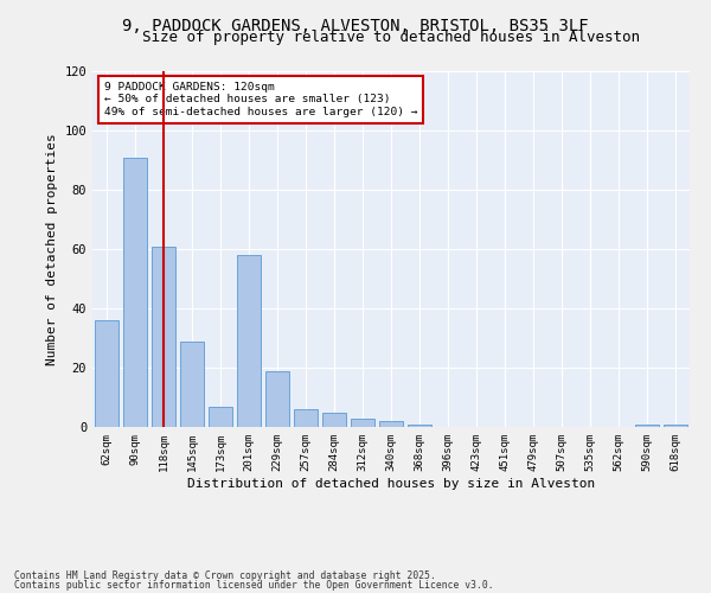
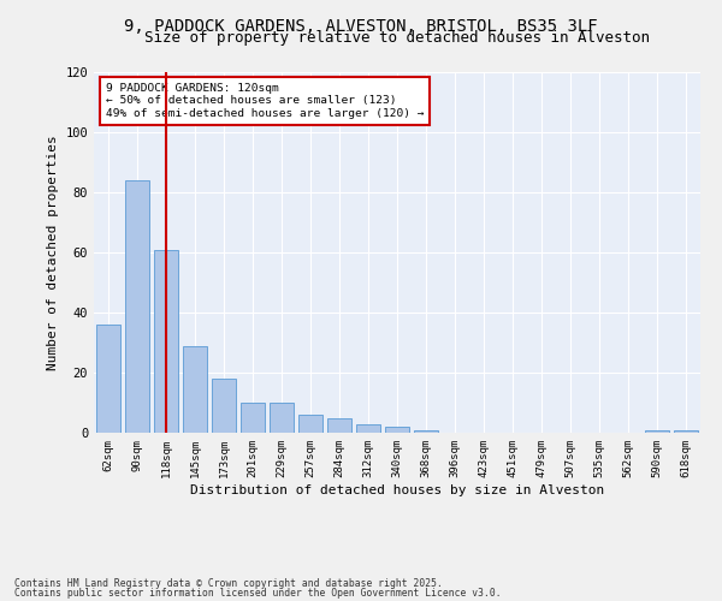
90sqm: 91 -> 84
173sqm: 7 -> 18
201sqm: 58 -> 10
229sqm: 19 -> 10
